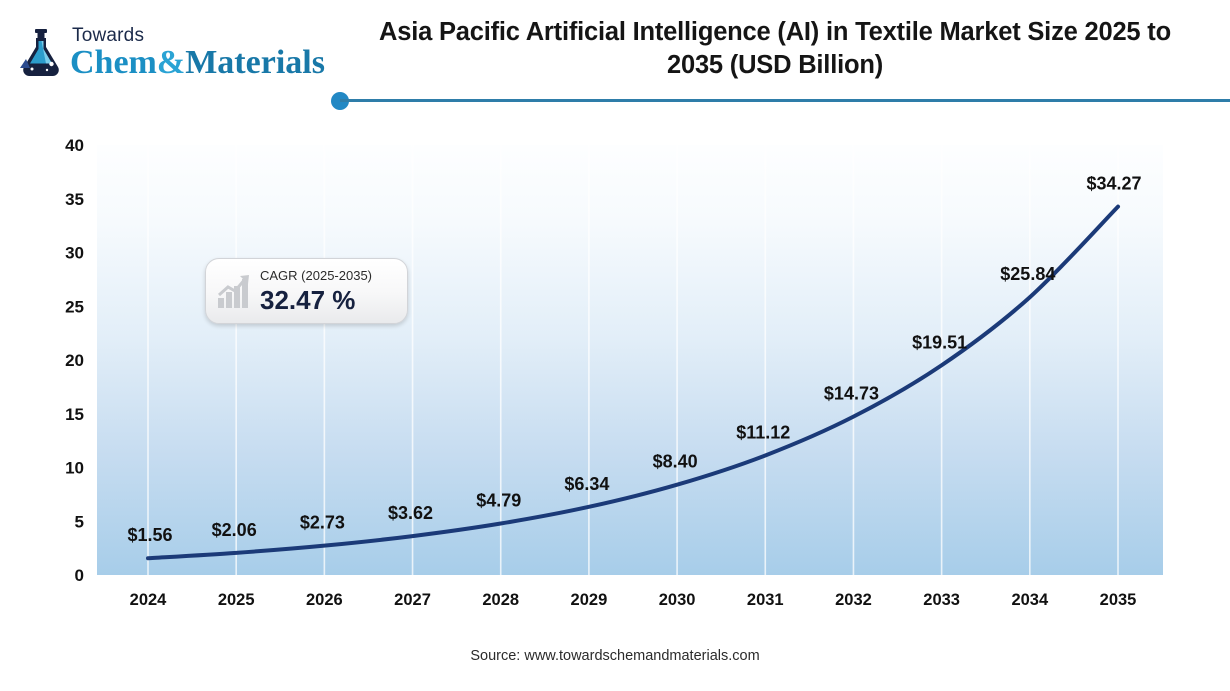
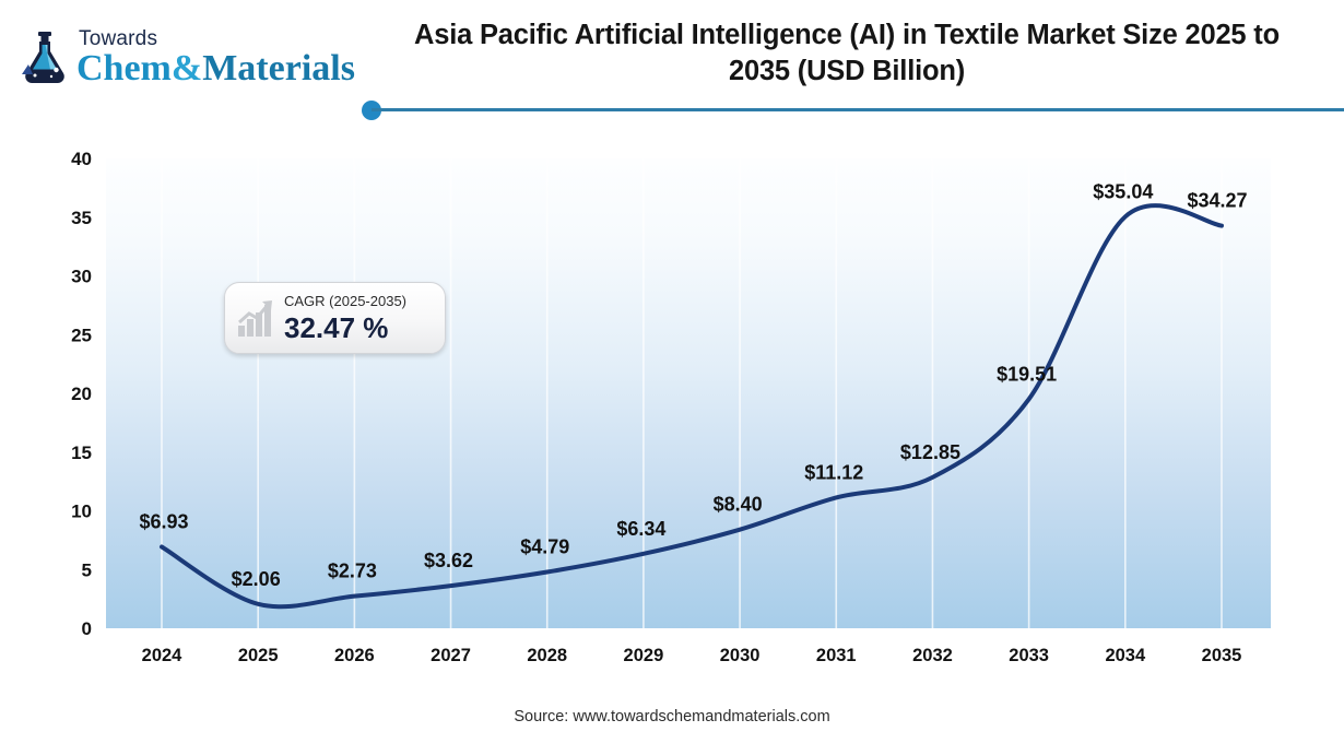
2024: $1.56 -> $6.93
2032: $14.73 -> $12.85
2034: $25.84 -> $35.04
